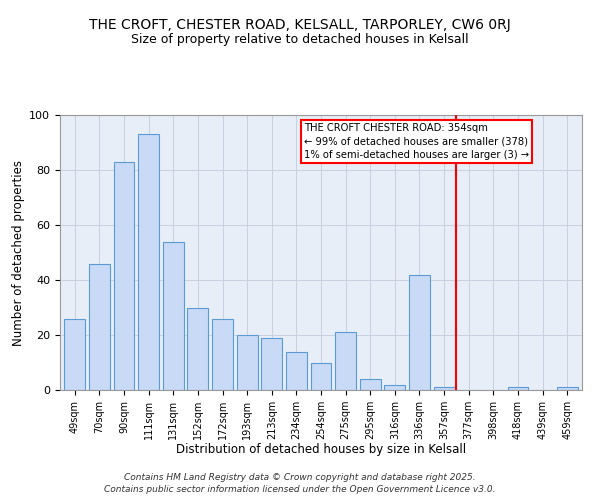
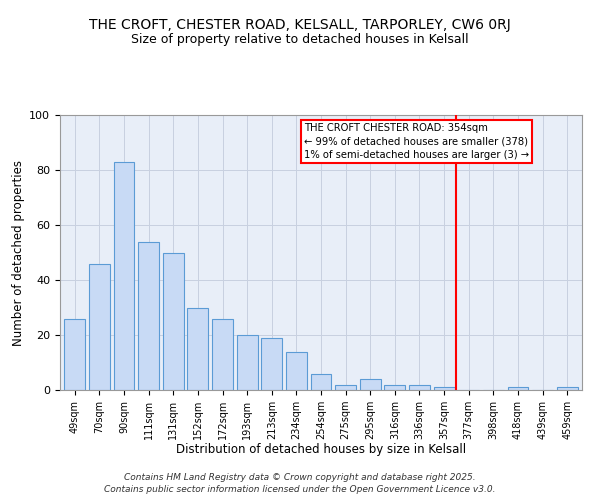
111sqm: 93 -> 54
131sqm: 54 -> 50
254sqm: 10 -> 6
275sqm: 21 -> 2
336sqm: 42 -> 2
